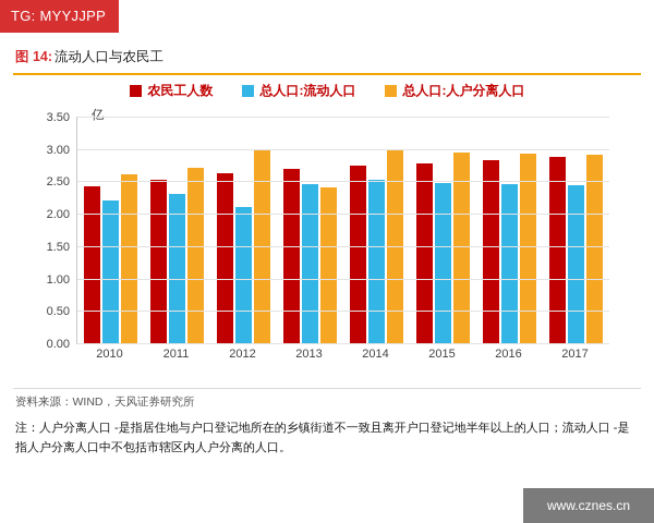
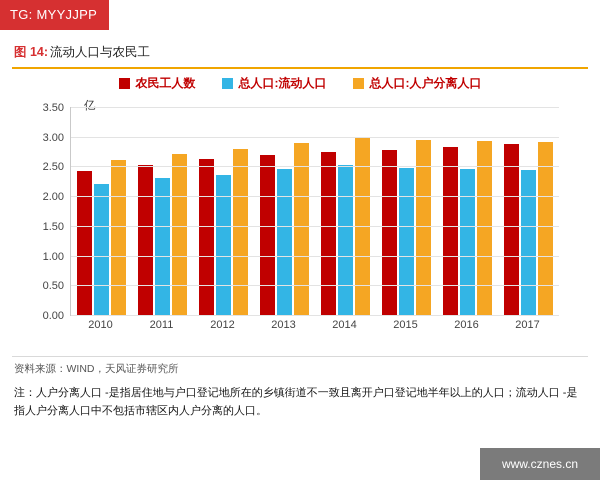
总人口:流动人口/2012: 2.1 -> 2.4
总人口:人户分离人口/2012: 3.0 -> 2.8
总人口:人户分离人口/2013: 2.4 -> 2.9
